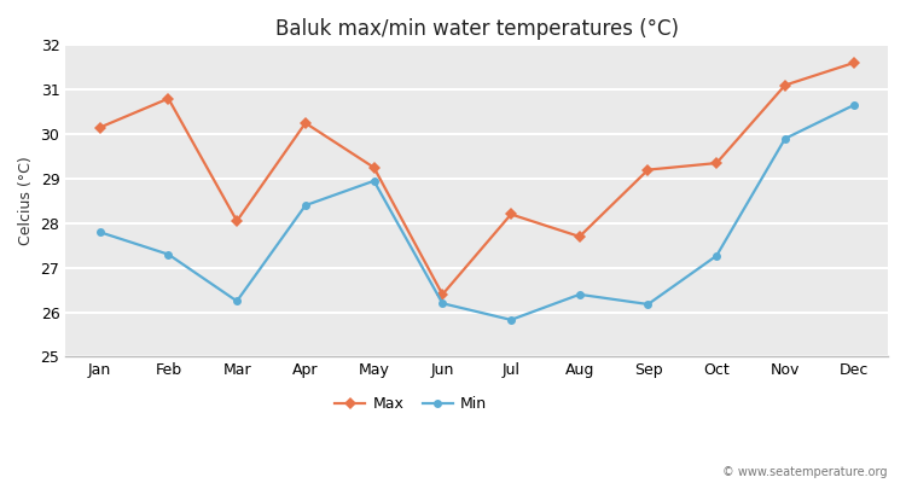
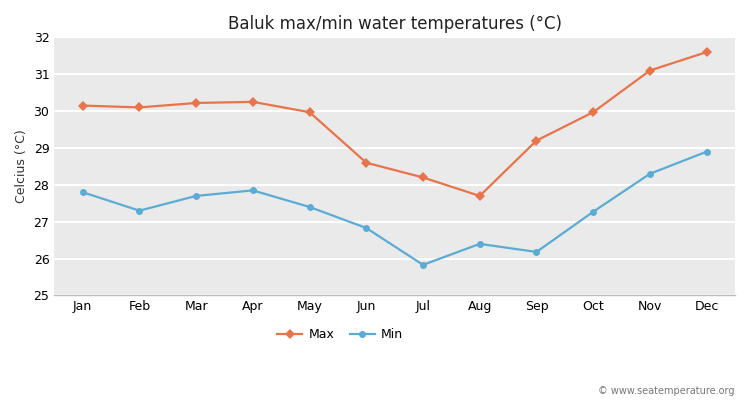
Max/Feb: 30.80 -> 30.10
Max/Mar: 28.05 -> 30.22
Min/Mar: 26.25 -> 27.70
Min/Apr: 28.40 -> 27.85
Max/May: 29.25 -> 29.97
Min/May: 28.95 -> 27.40
Max/Jun: 26.40 -> 28.60
Min/Jun: 26.20 -> 26.83
Max/Oct: 29.35 -> 29.97
Min/Nov: 29.90 -> 28.30
Min/Dec: 30.65 -> 28.90
